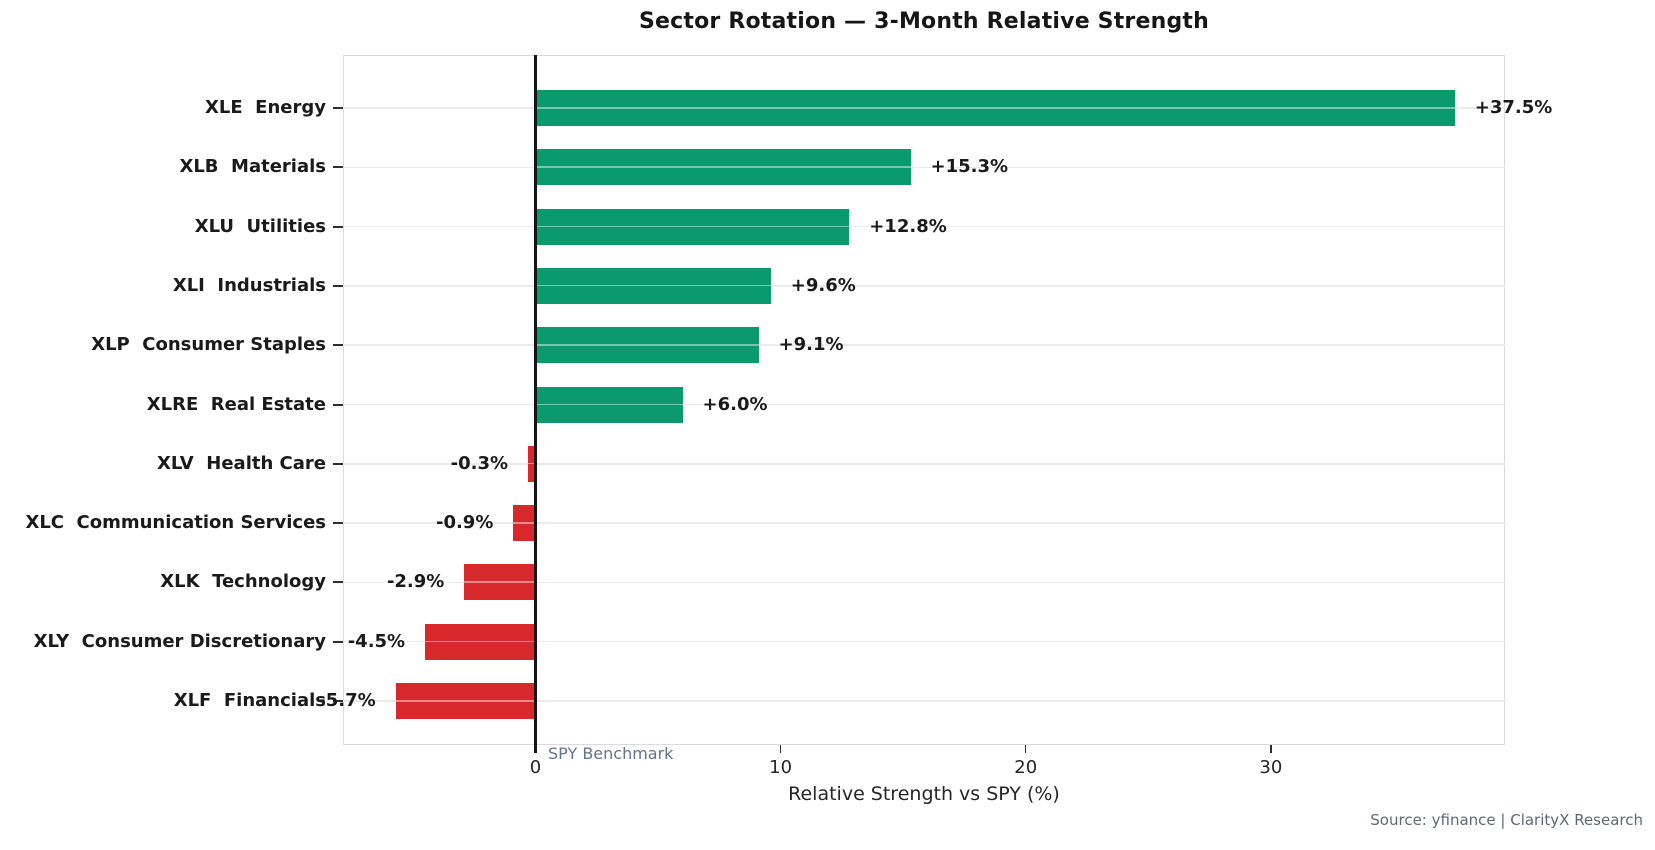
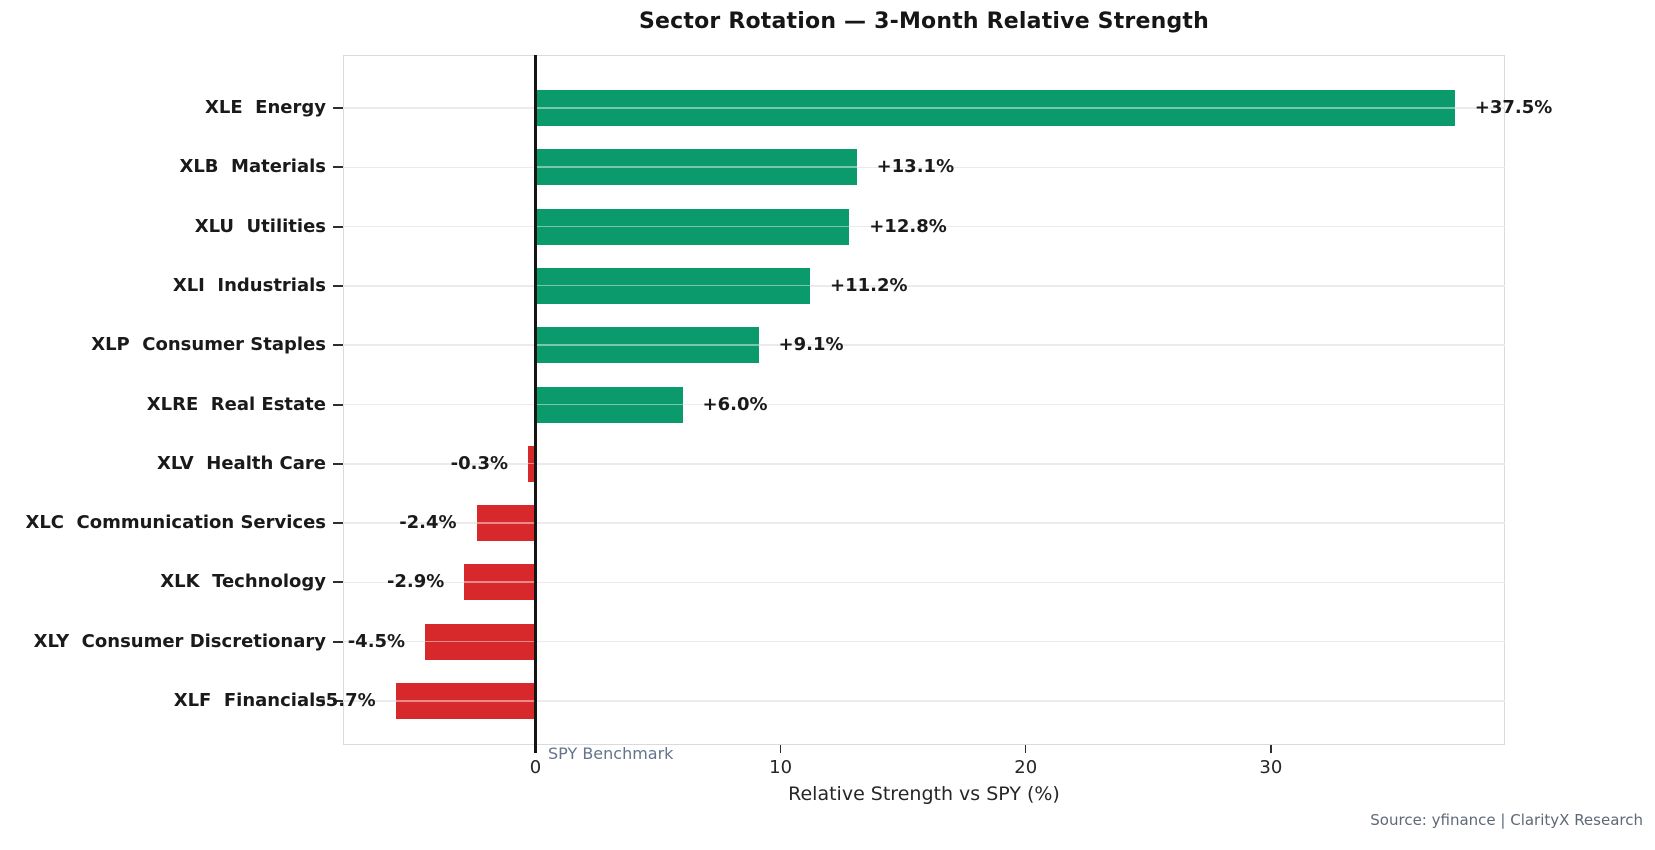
XLB Materials: +15.3% -> +13.1%
XLI Industrials: +9.6% -> +11.2%
XLC Communication Services: -0.9% -> -2.4%
